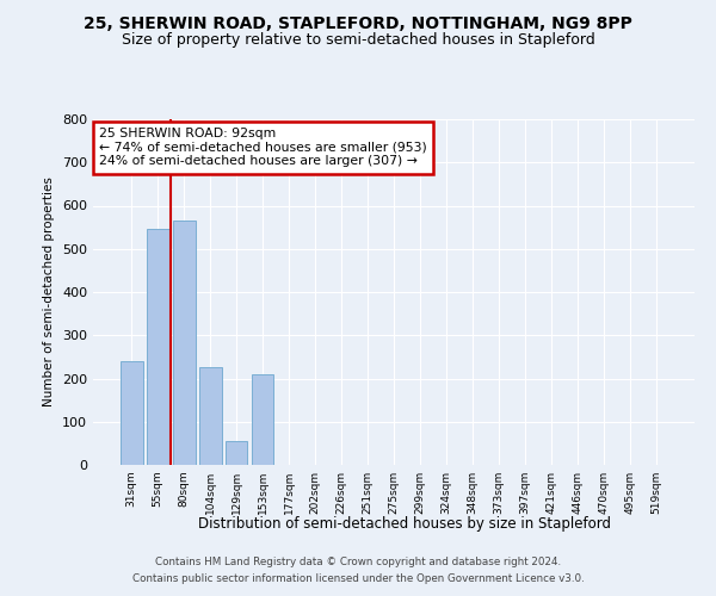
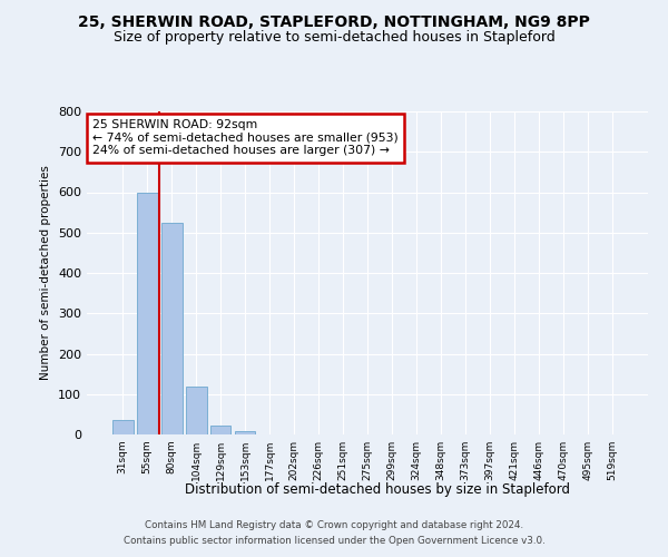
31sqm: 240 -> 35
55sqm: 545 -> 600
80sqm: 565 -> 525
104sqm: 225 -> 120
129sqm: 55 -> 22
153sqm: 210 -> 8
